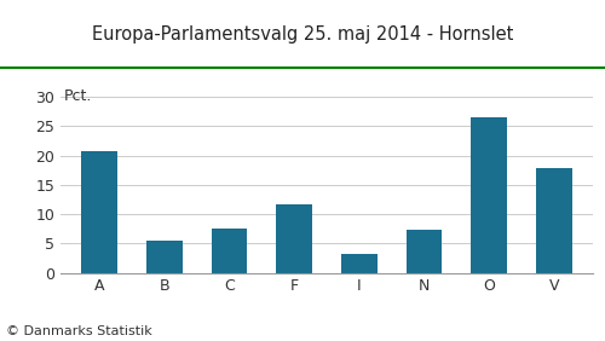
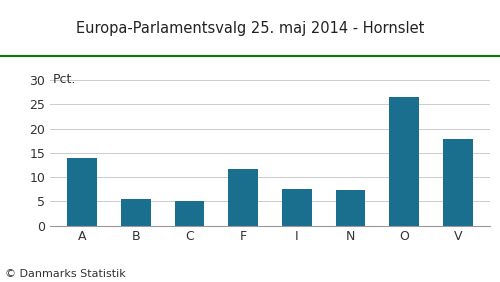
A: 20.7 -> 14.0
C: 7.5 -> 5.0
I: 3.2 -> 7.5
